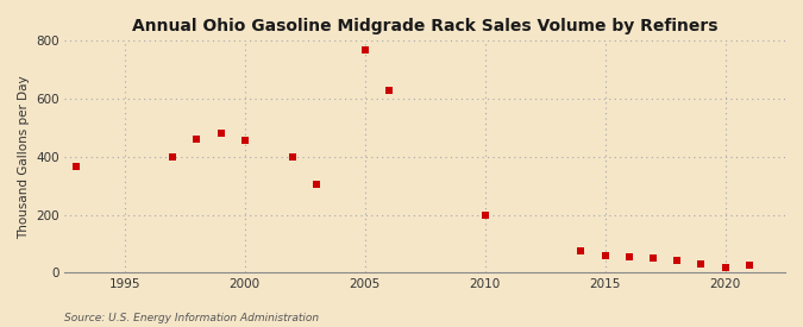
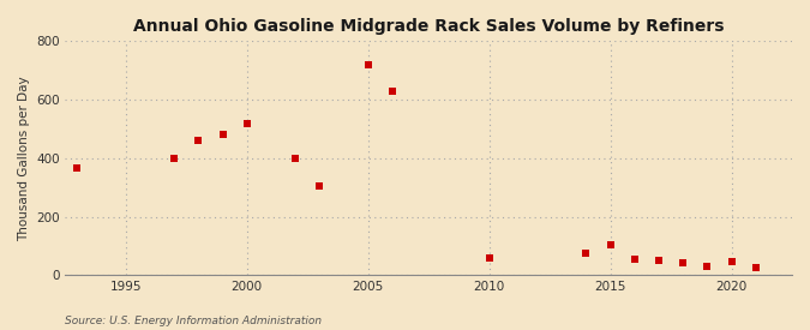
2000: 455 -> 520
2005: 770 -> 720
2010: 200 -> 60
2015: 60 -> 105
2020: 18 -> 45
